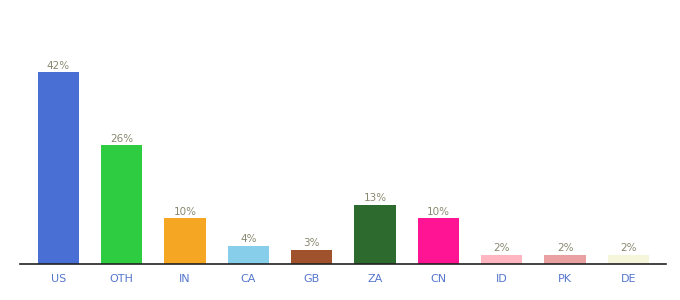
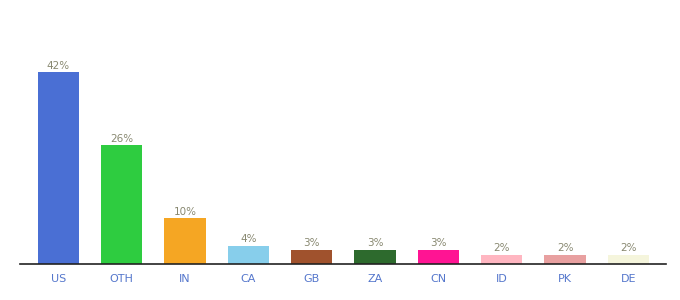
ZA: 13% -> 3%
CN: 10% -> 3%
